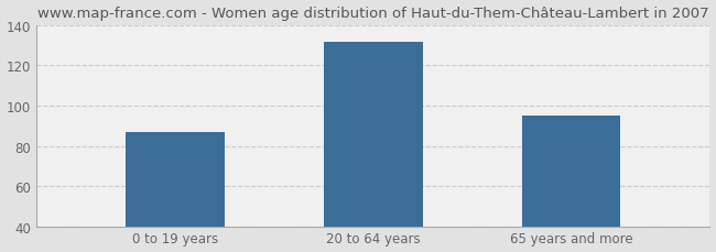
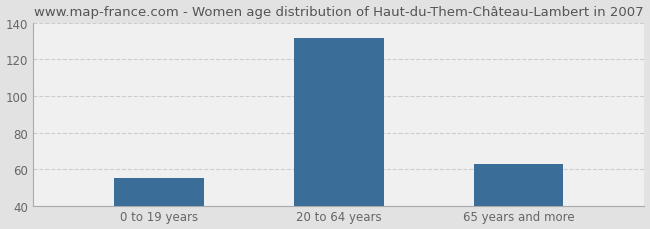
0 to 19 years: 87 -> 55
65 years and more: 95 -> 63
